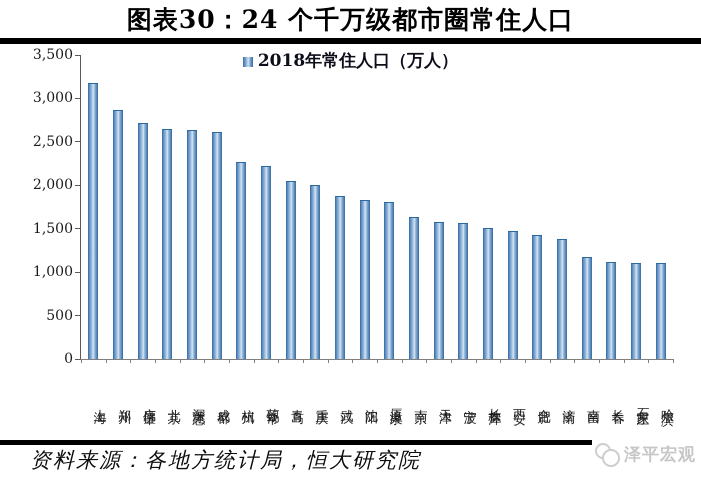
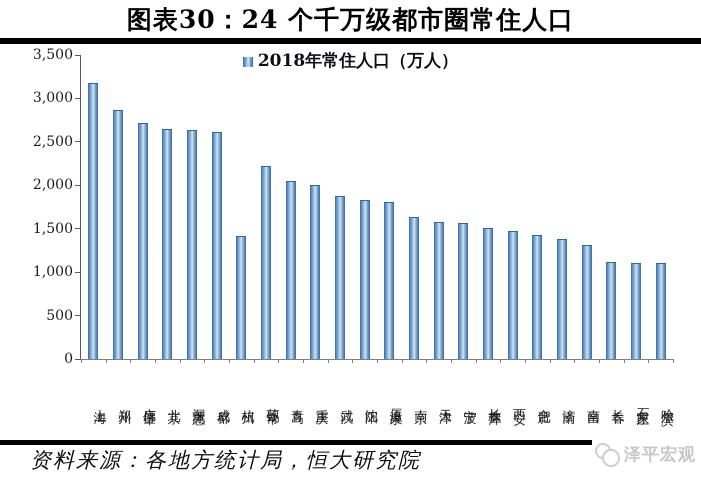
杭州: 2300 -> 1400
南昌: 1200 -> 1300
